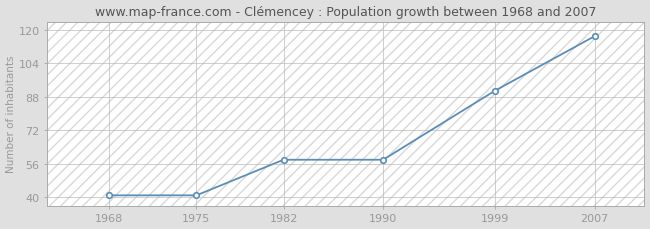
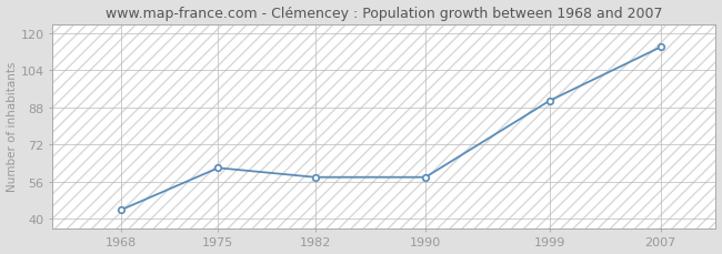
1968: 41 -> 44
1975: 41 -> 62
2007: 117 -> 114
